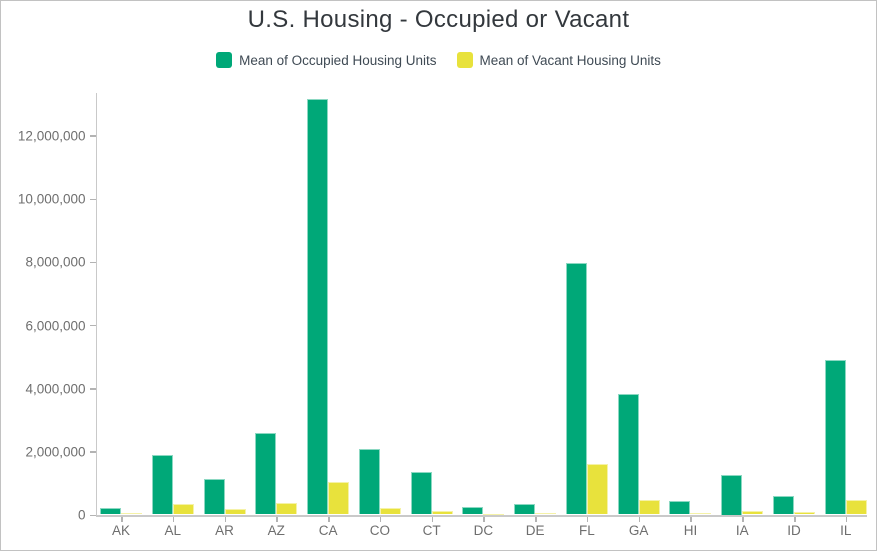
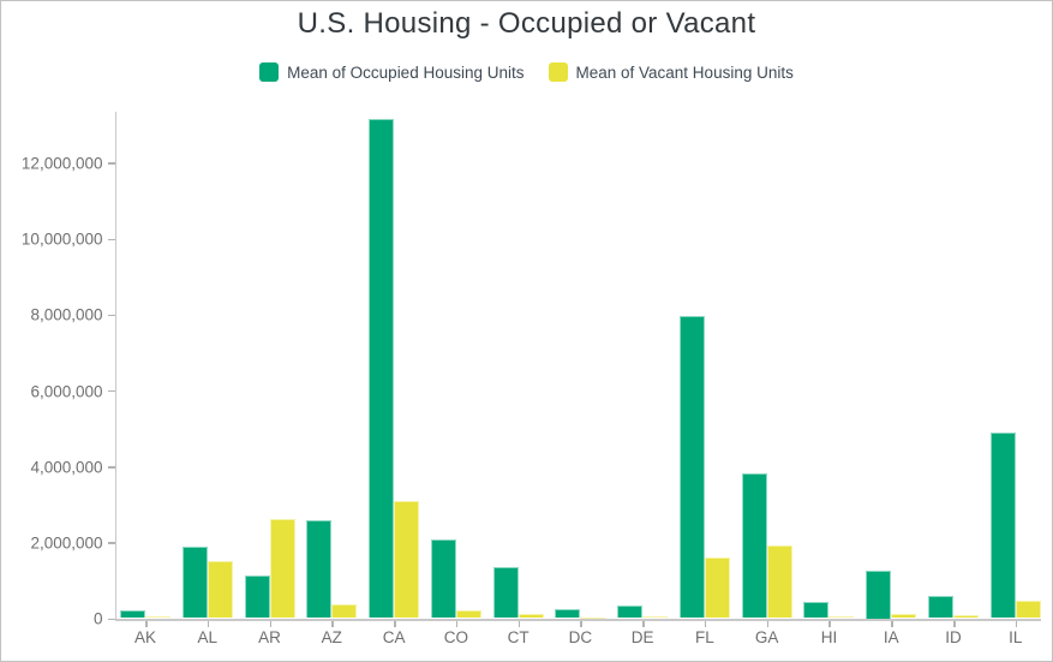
Mean of Vacant Housing Units/AL: 300000 -> 1500000
Mean of Vacant Housing Units/AR: 200000 -> 2600000
Mean of Vacant Housing Units/CA: 1000000 -> 3100000
Mean of Vacant Housing Units/GA: 400000 -> 1900000
